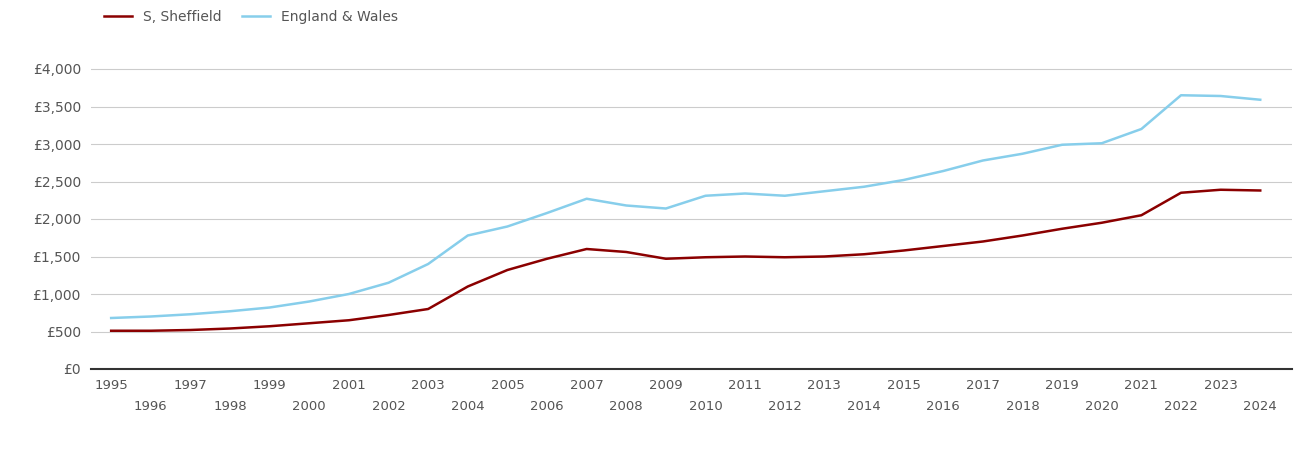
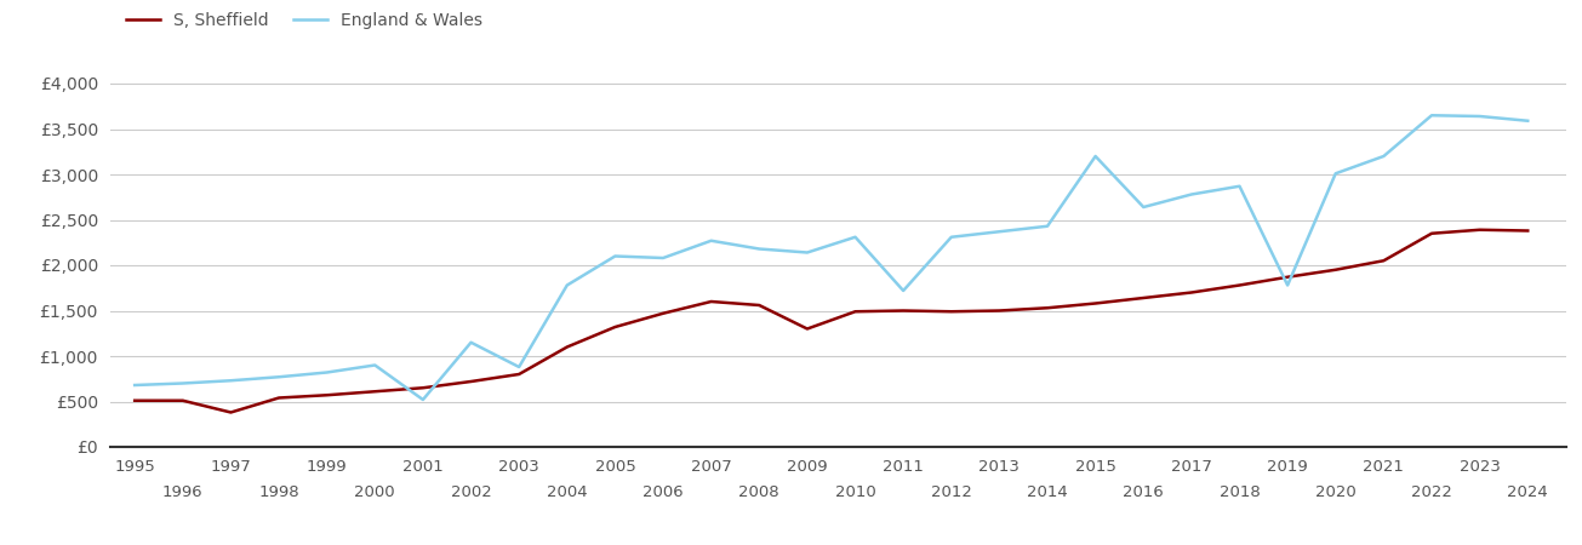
S, Sheffield/1997: £520 -> £380
England & Wales/2001: £1,000 -> £520
England & Wales/2003: £1,400 -> £880
England & Wales/2005: £1,900 -> £2,100
S, Sheffield/2009: £1,470 -> £1,300
England & Wales/2011: £2,340 -> £1,720
England & Wales/2015: £2,520 -> £3,200
England & Wales/2019: £2,990 -> £1,780
